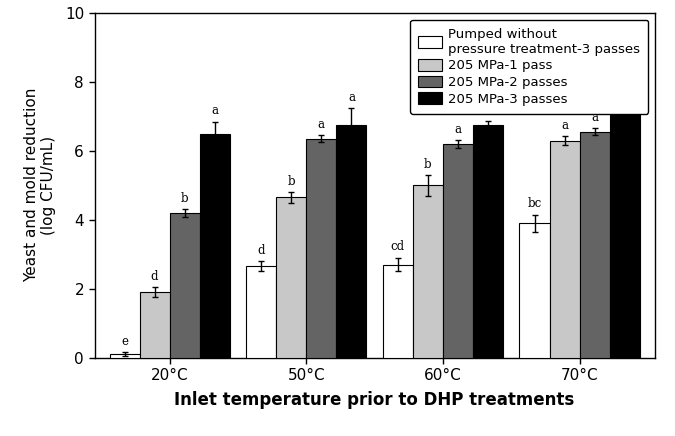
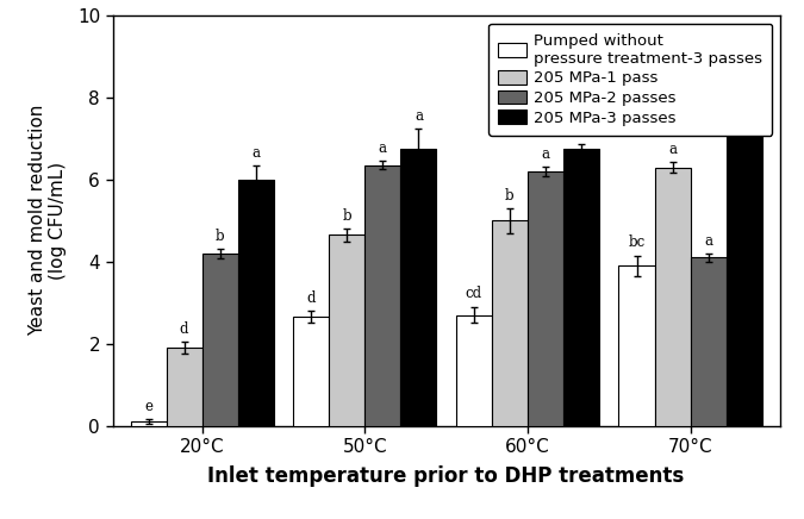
205 MPa-3 passes/20°C: 6.50 -> 6.00
205 MPa-2 passes/70°C: 6.55 -> 4.10
